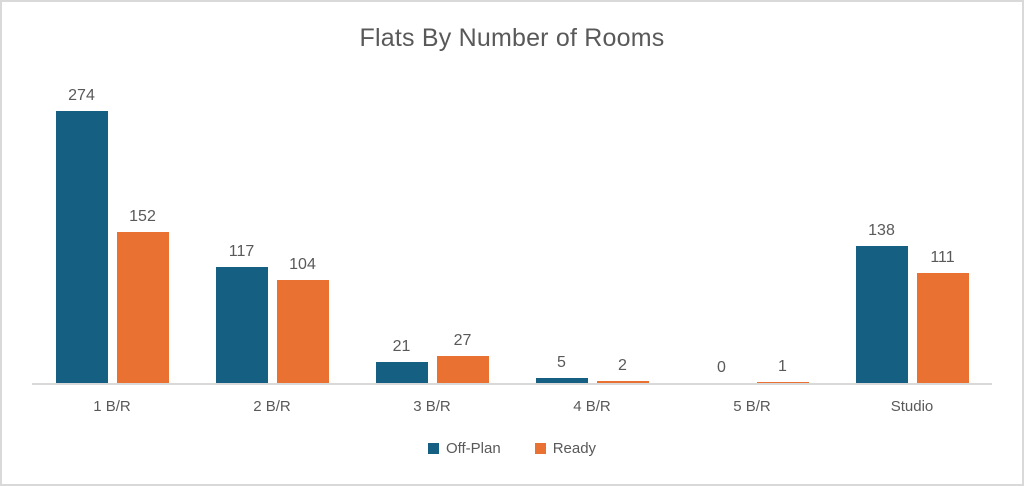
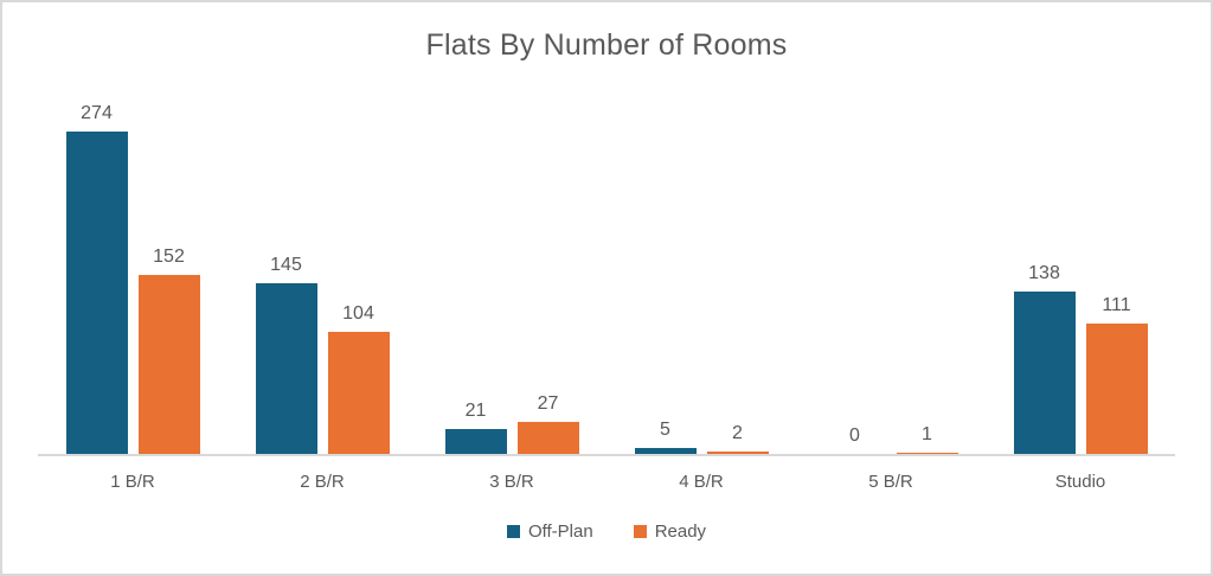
Off-Plan/2 B/R: 117 -> 145
